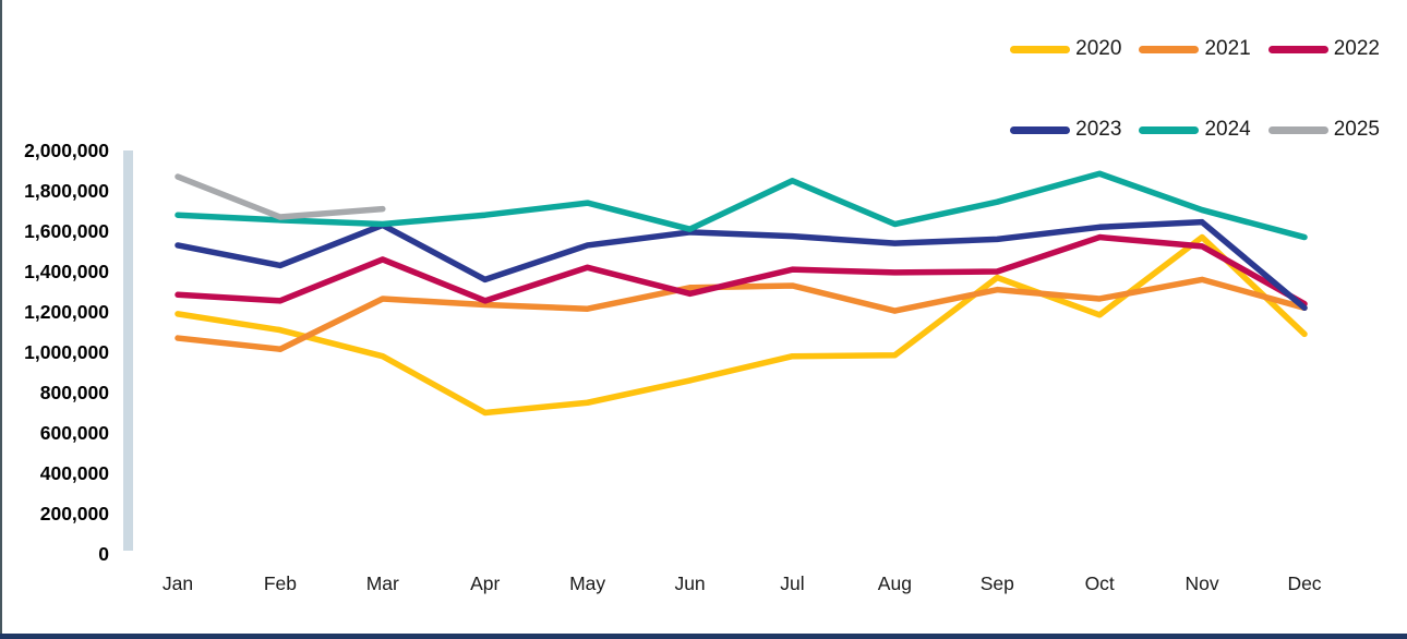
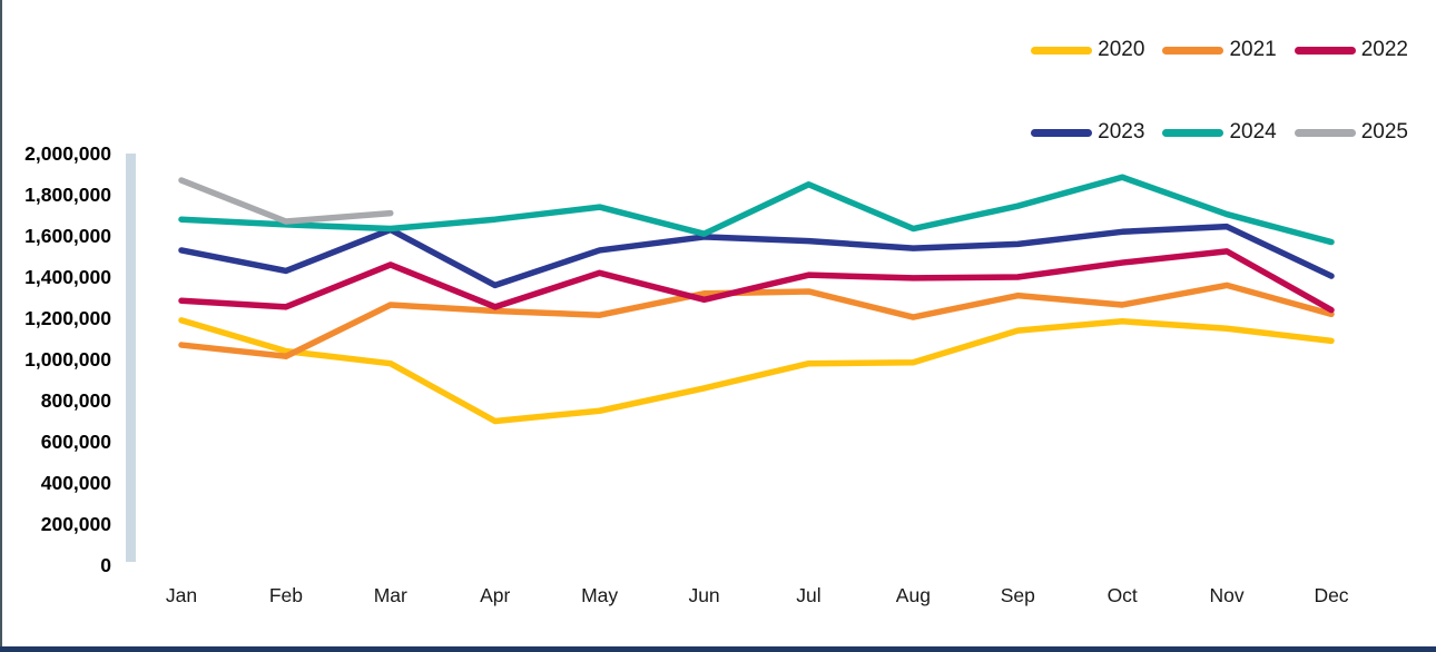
2020/Feb: 1110000 -> 1040000
2020/Sep: 1370000 -> 1140000
2022/Oct: 1570000 -> 1470000
2020/Nov: 1570000 -> 1150000
2023/Dec: 1220000 -> 1400000
